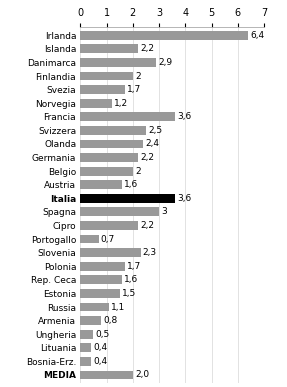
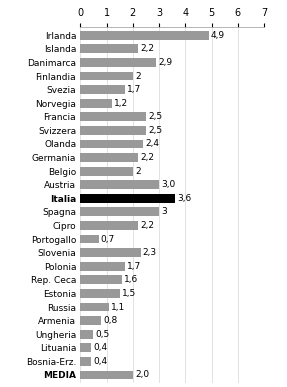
Irlanda: 6,4 -> 4,9
Francia: 3,6 -> 2,5
Austria: 1,6 -> 3,0
